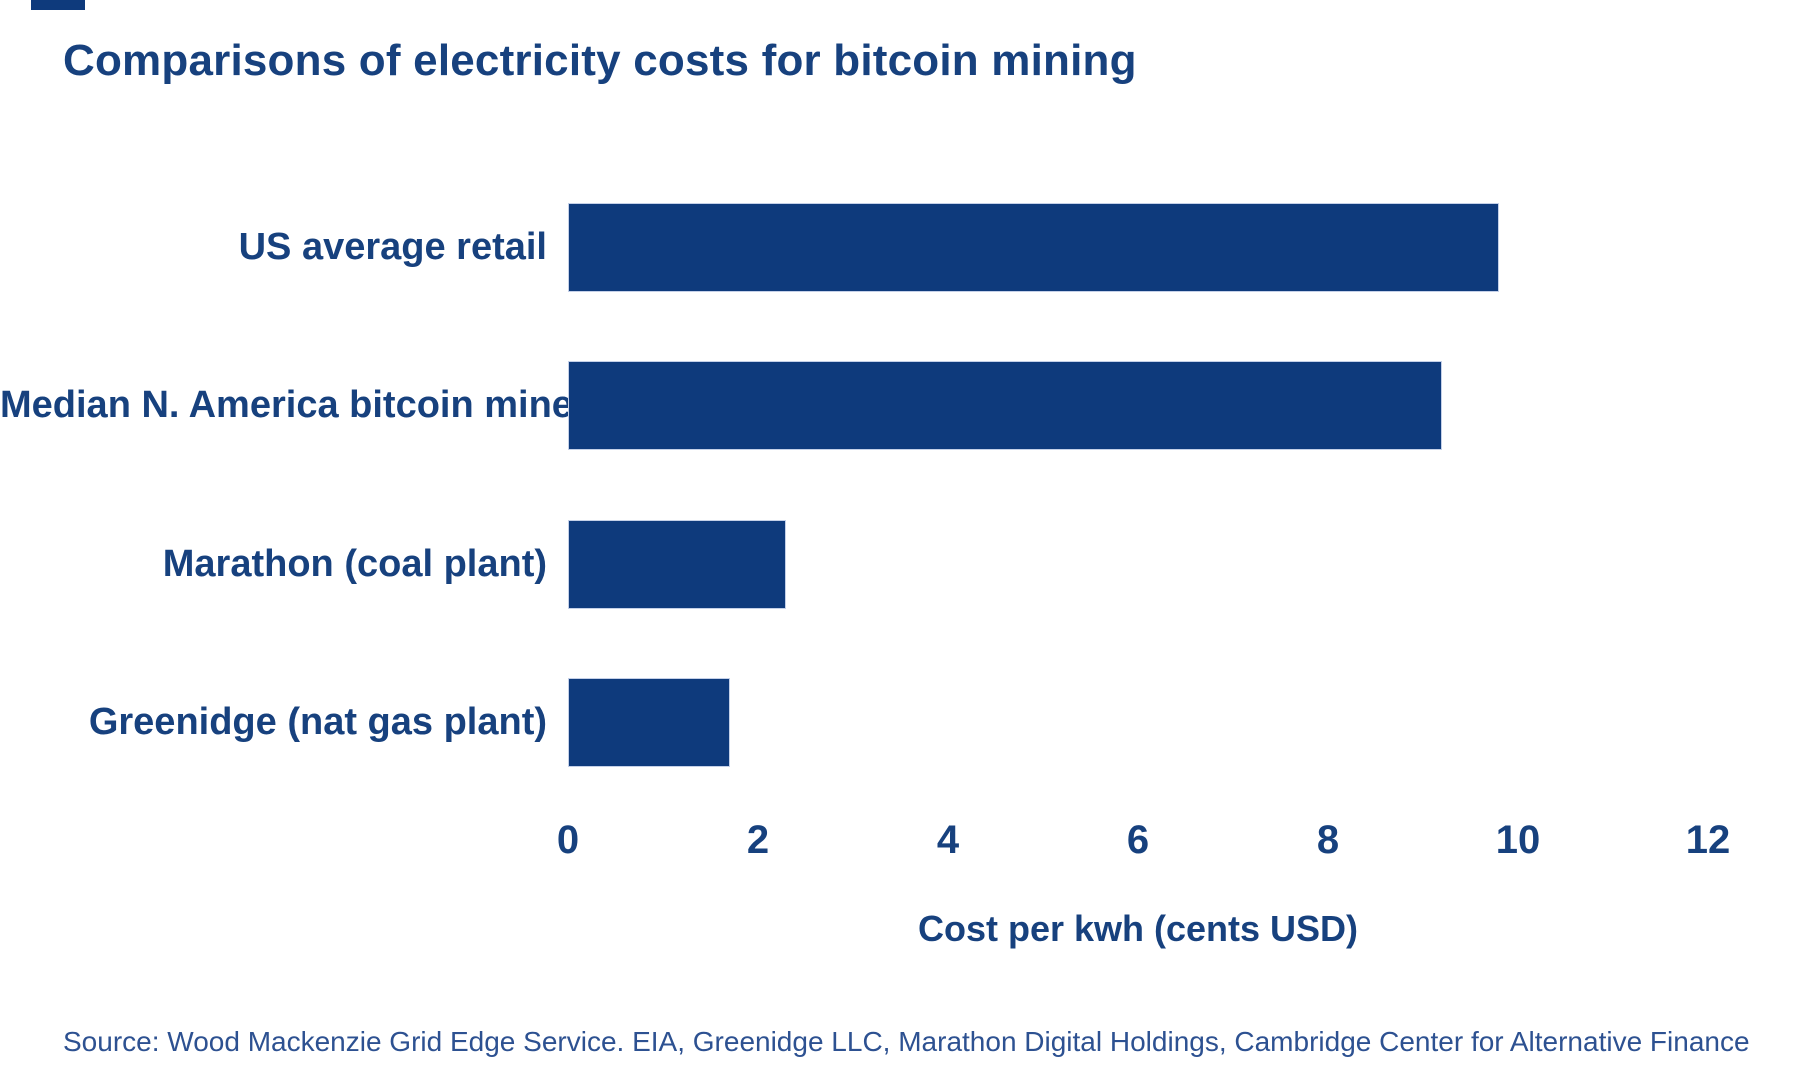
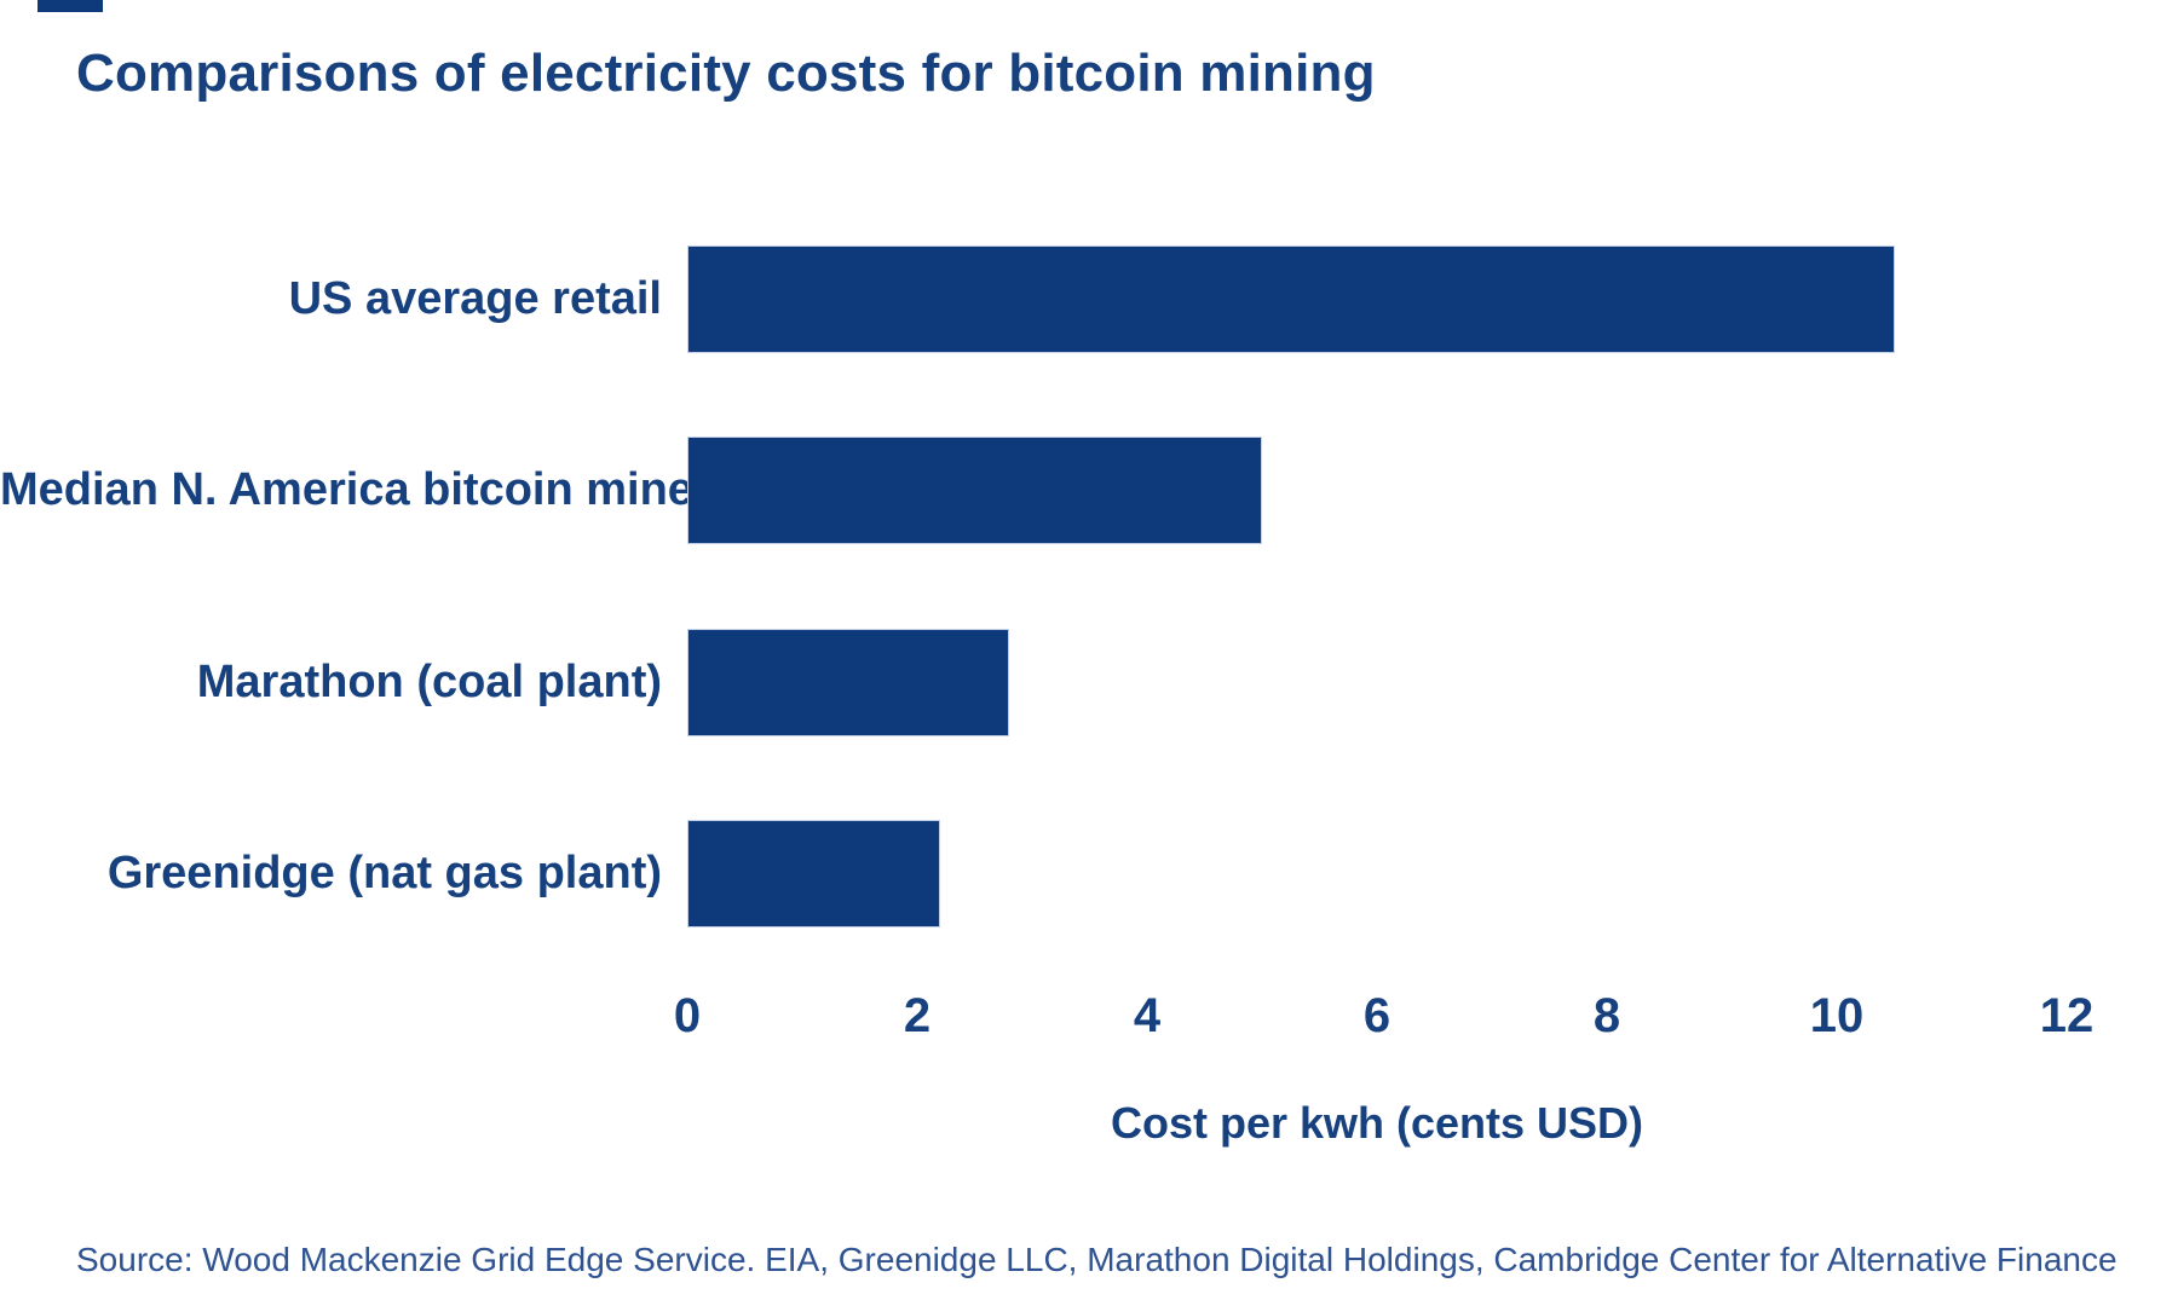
US average retail: 9.8 -> 10.5
Median N. America bitcoin mine: 9.2 -> 5.0
Marathon (coal plant): 2.3 -> 2.8
Greenidge (nat gas plant): 1.7 -> 2.2
